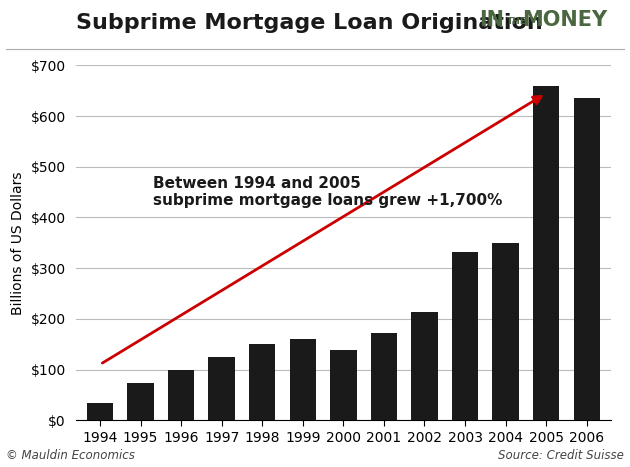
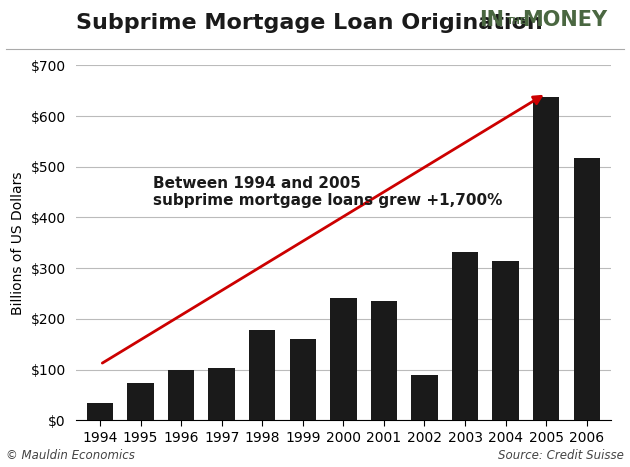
1997: $125 -> $104
1998: $150 -> $178
2000: $138 -> $242
2001: $173 -> $236
2002: $213 -> $90
2004: $350 -> $314
2005: $660 -> $638
2006: $635 -> $518
